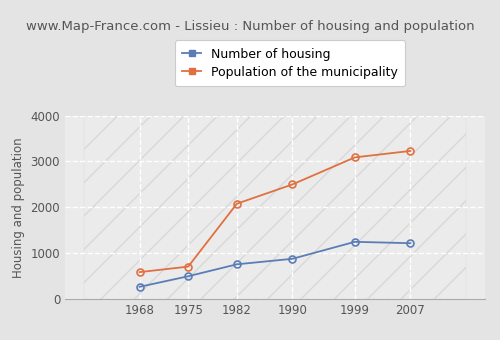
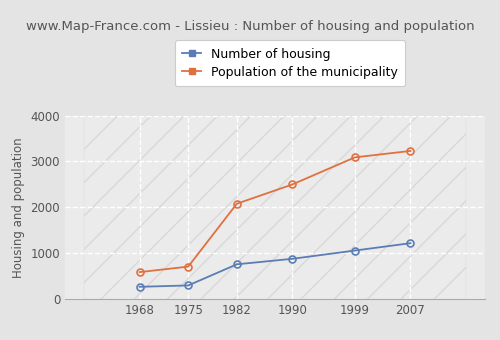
Number of housing/1975: 500 -> 300
Number of housing/1999: 1250 -> 1060
